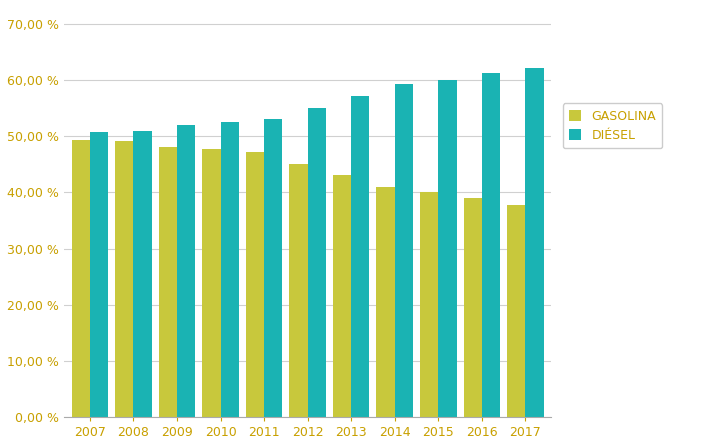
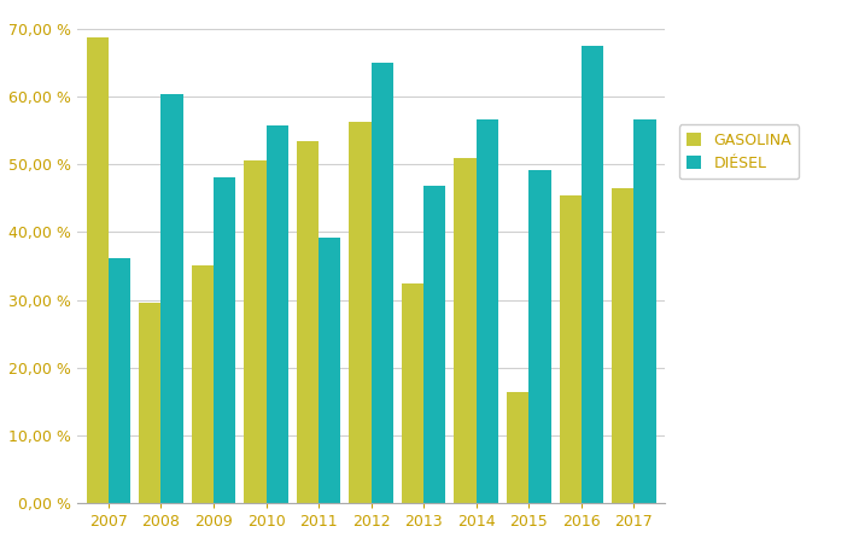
GASOLINA/2007: 49,4 % -> 68,8 %
DIÉSEL/2007: 50,8 % -> 36,2 %
GASOLINA/2008: 49,2 % -> 29,6 %
DIÉSEL/2008: 51,0 % -> 60,4 %
GASOLINA/2009: 48,1 % -> 35,0 %
DIÉSEL/2009: 52,0 % -> 48,0 %
GASOLINA/2010: 47,8 % -> 50,6 %
DIÉSEL/2010: 52,5 % -> 55,8 %
GASOLINA/2011: 47,1 % -> 53,4 %
DIÉSEL/2011: 53,0 % -> 39,2 %
GASOLINA/2012: 45,1 % -> 56,2 %
DIÉSEL/2012: 55,0 % -> 65,0 %
GASOLINA/2013: 43,0 % -> 32,4 %
DIÉSEL/2013: 57,2 % -> 46,8 %
GASOLINA/2014: 41,0 % -> 51,0 %
DIÉSEL/2014: 59,2 % -> 56,6 %
GASOLINA/2015: 40,1 % -> 16,4 %
DIÉSEL/2015: 60,0 % -> 49,2 %
GASOLINA/2016: 39,0 % -> 45,4 %
DIÉSEL/2016: 61,3 % -> 67,4 %
GASOLINA/2017: 37,8 % -> 46,4 %
DIÉSEL/2017: 62,1 % -> 56,6 %
